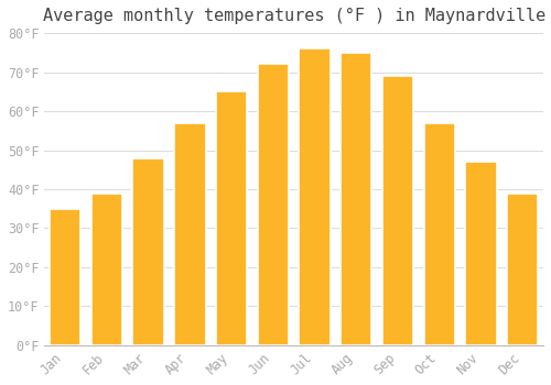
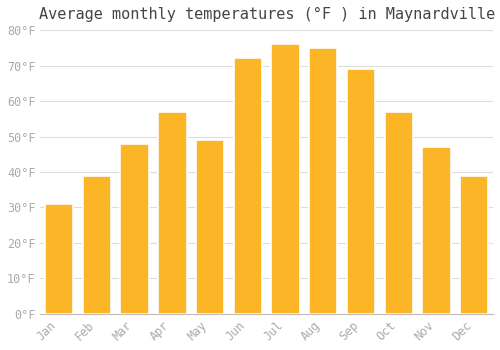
Jan: 35°F -> 31°F
May: 65°F -> 49°F
